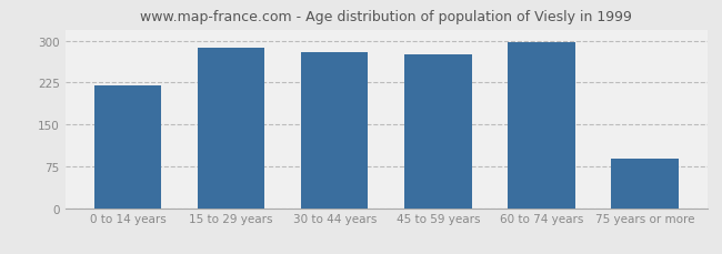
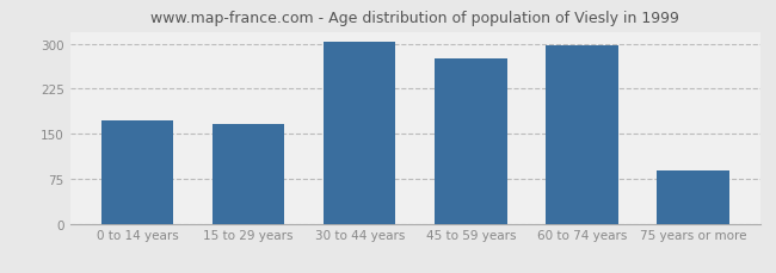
0 to 14 years: 220 -> 172
15 to 29 years: 288 -> 166
30 to 44 years: 280 -> 304
